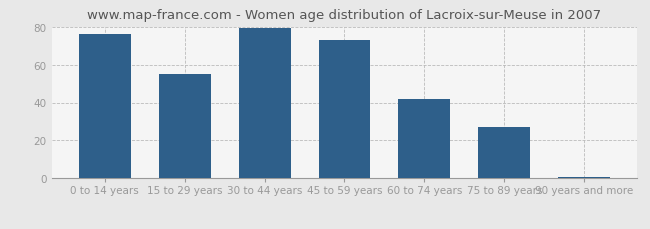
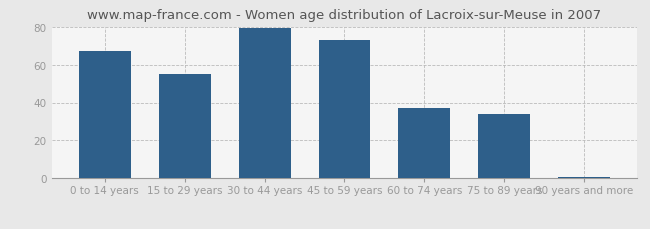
0 to 14 years: 76 -> 67
60 to 74 years: 42 -> 37
75 to 89 years: 27 -> 34
